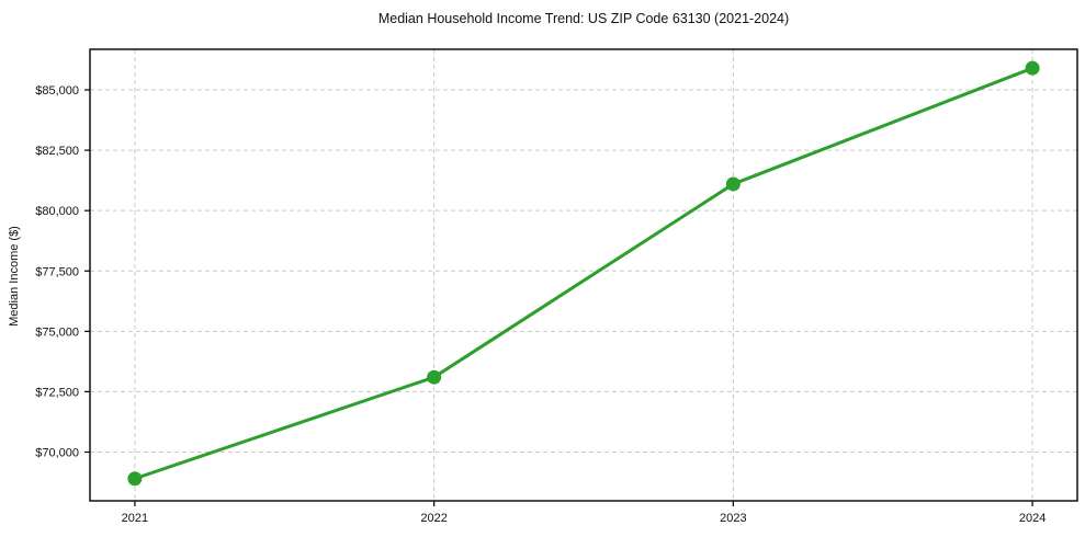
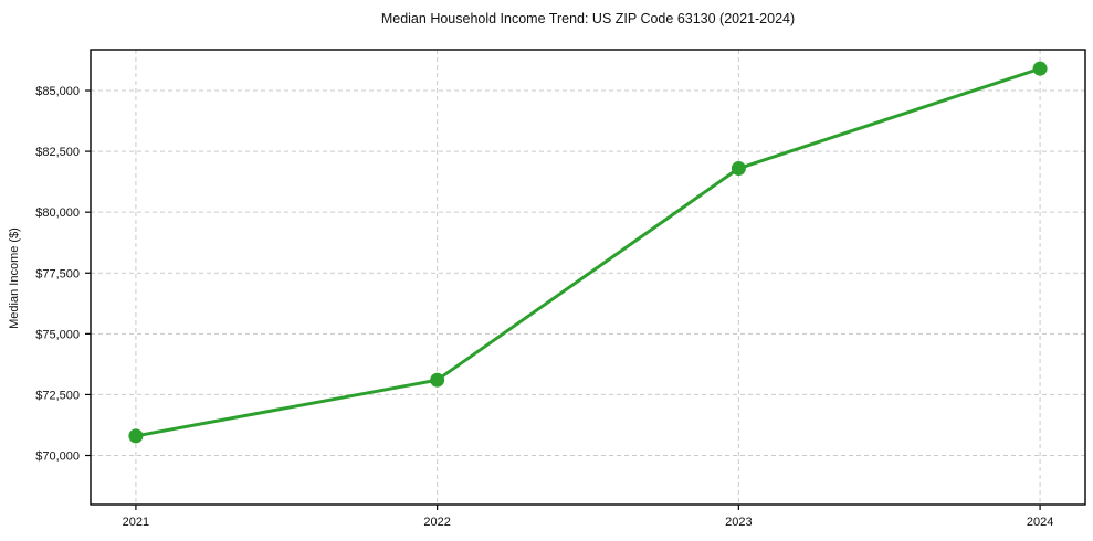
2021: $68900 -> $70800
2023: $81100 -> $81800
